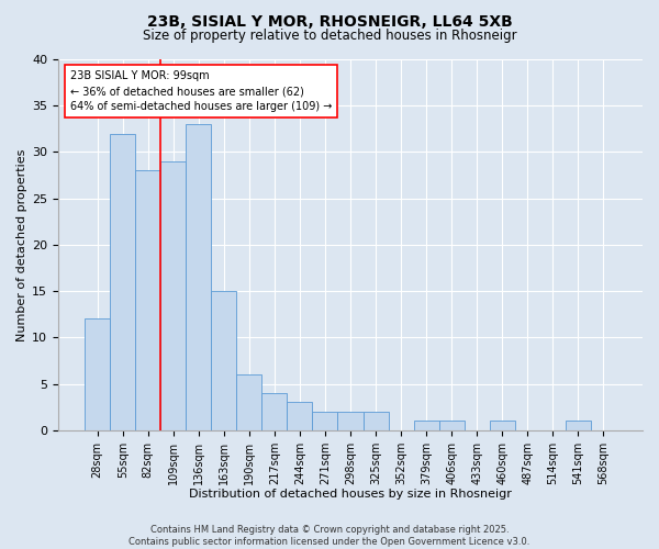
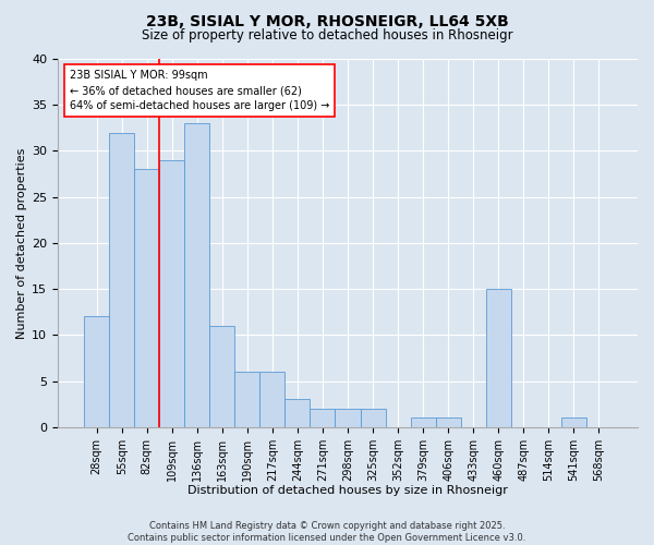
163sqm: 15 -> 11
217sqm: 4 -> 6
460sqm: 1 -> 15
